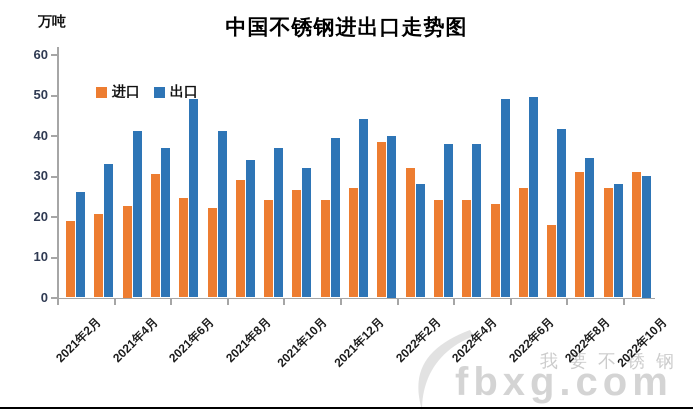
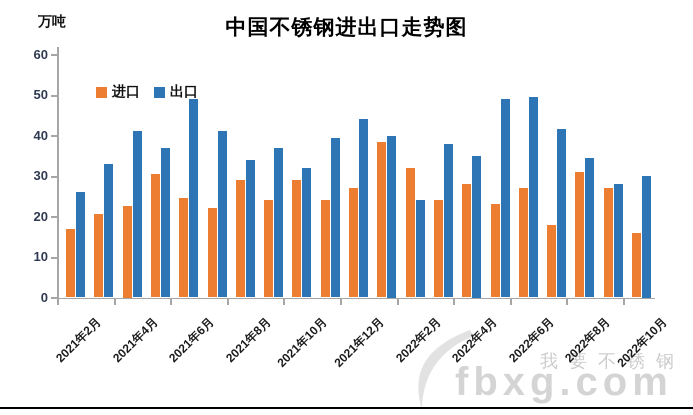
进口/2021年2月: 19 -> 17
进口/2021年10月: 26 -> 29
出口/2022年2月: 28 -> 24
进口/2022年4月: 24 -> 28
出口/2022年4月: 38 -> 35
进口/2022年10月: 31 -> 16
